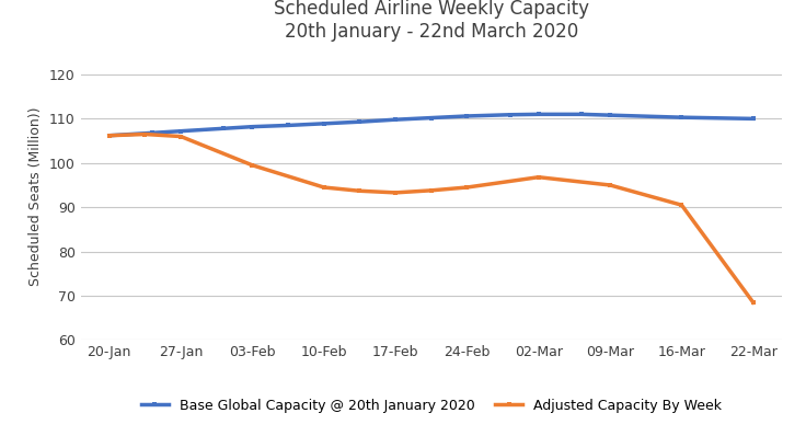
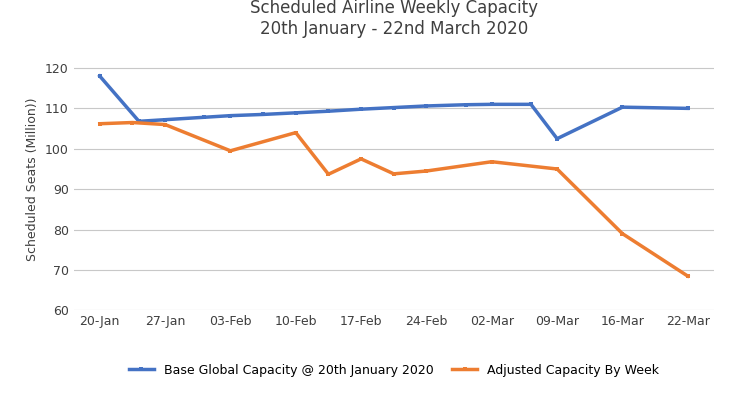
Base Global Capacity @ 20th January 2020/20-Jan: 106.2 -> 118.0
Adjusted Capacity By Week/10-Feb: 94.5 -> 104.0
Adjusted Capacity By Week/17-Feb: 93.3 -> 97.5
Base Global Capacity @ 20th January 2020/09-Mar: 110.8 -> 102.5
Adjusted Capacity By Week/16-Mar: 90.5 -> 79.0
